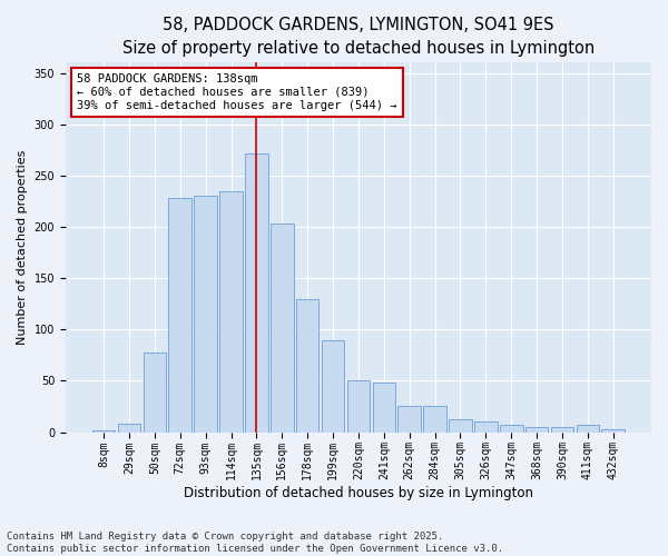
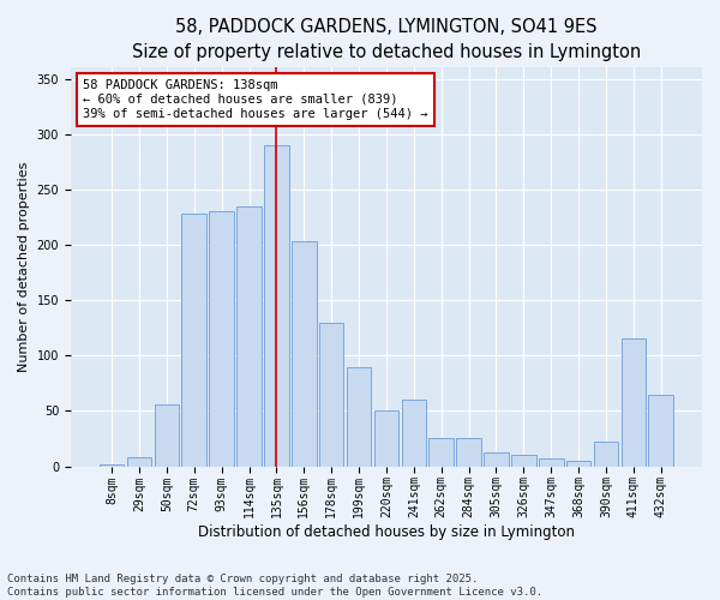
50sqm: 78 -> 56
135sqm: 272 -> 290
241sqm: 48 -> 60
390sqm: 5 -> 22
411sqm: 7 -> 116
432sqm: 3 -> 64
